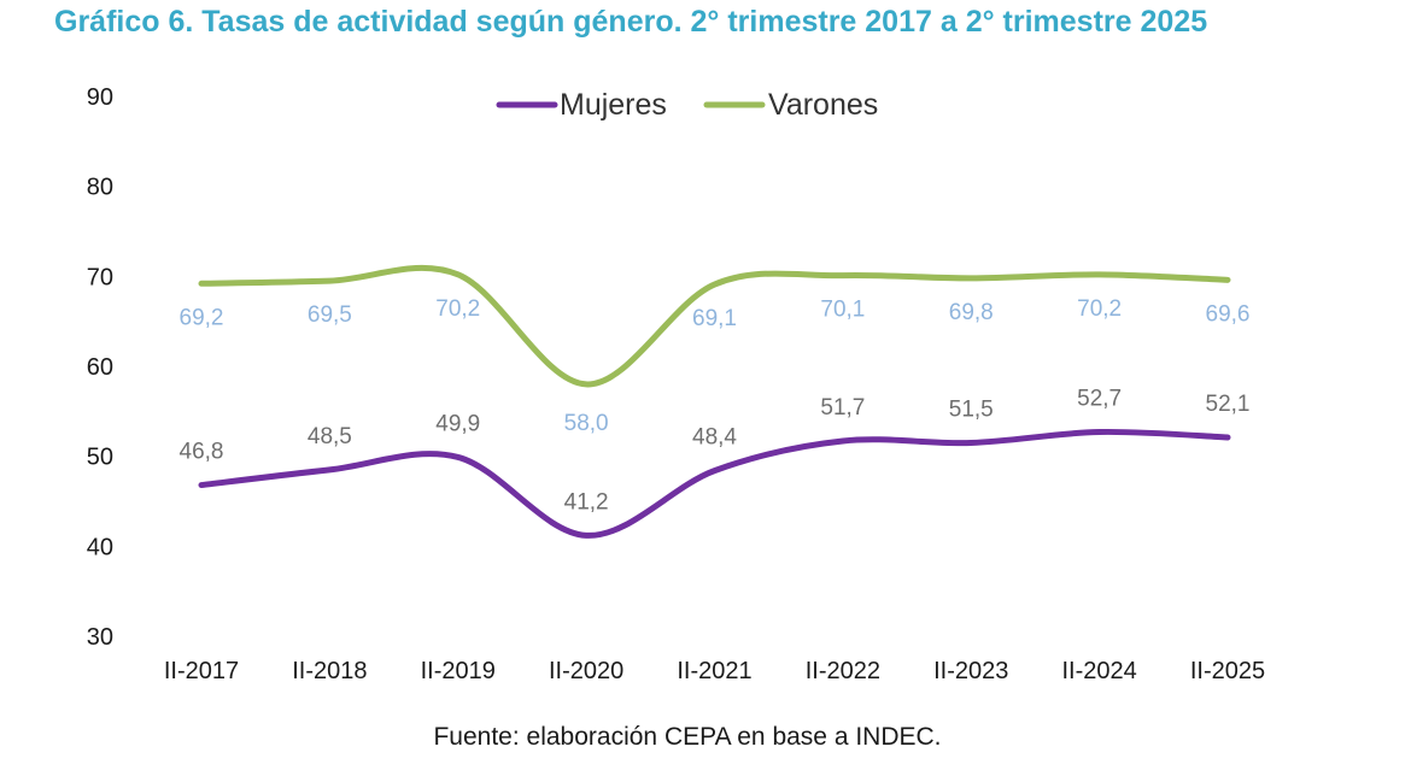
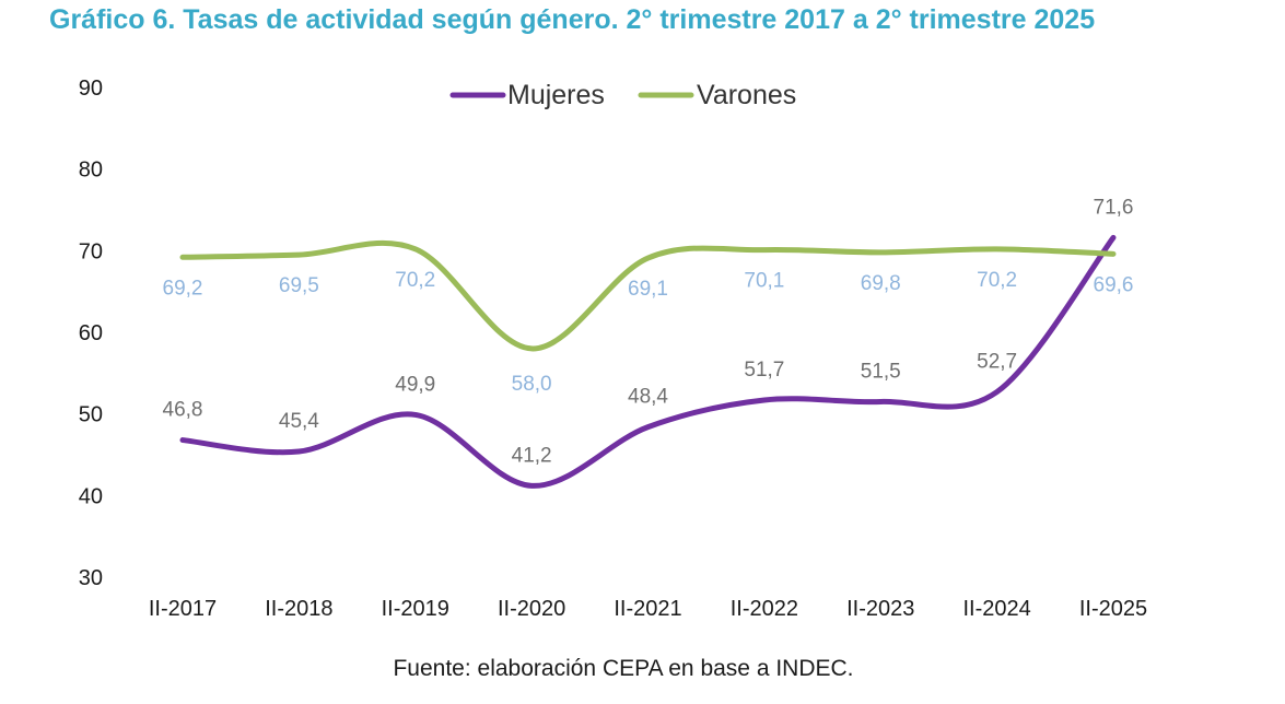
Mujeres/II-2018: 48,5 -> 45,4
Mujeres/II-2025: 52,1 -> 71,6
